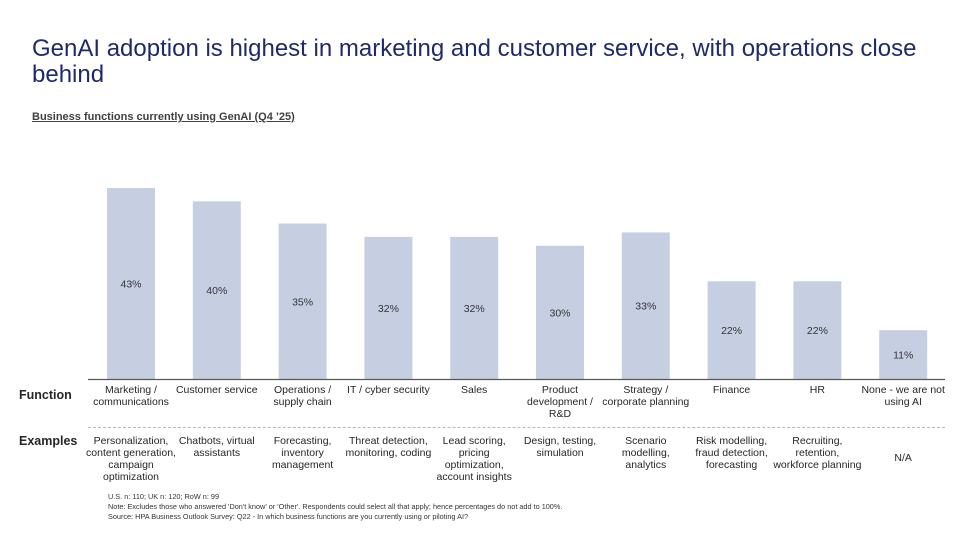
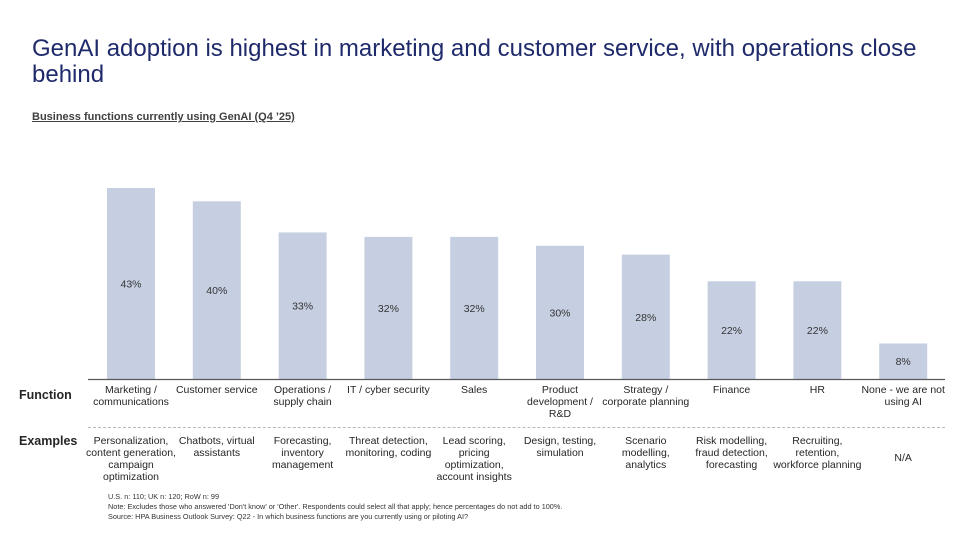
Operations / supply chain: 35% -> 33%
Strategy / corporate planning: 33% -> 28%
None - we are not using AI: 11% -> 8%
